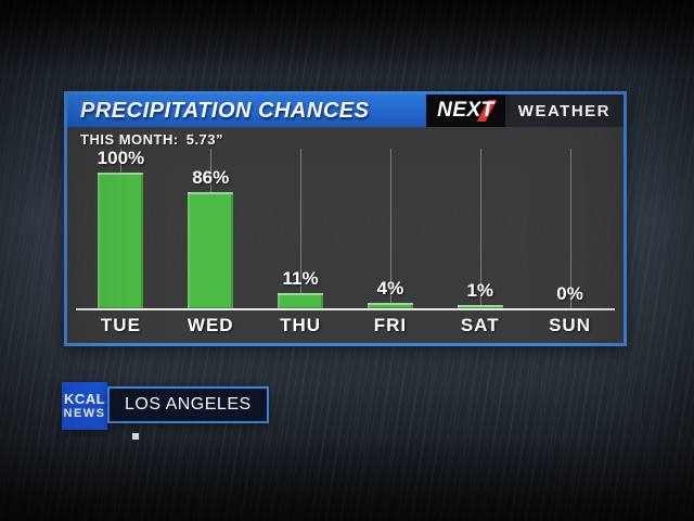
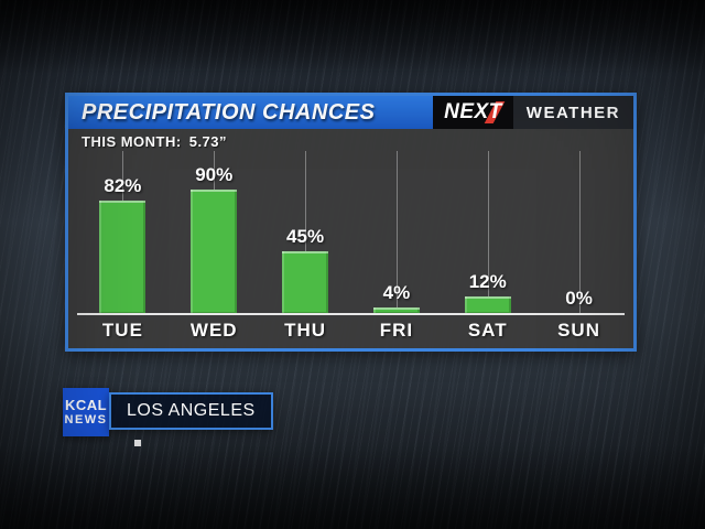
TUE: 100% -> 82%
WED: 86% -> 90%
THU: 11% -> 45%
SAT: 1% -> 12%
